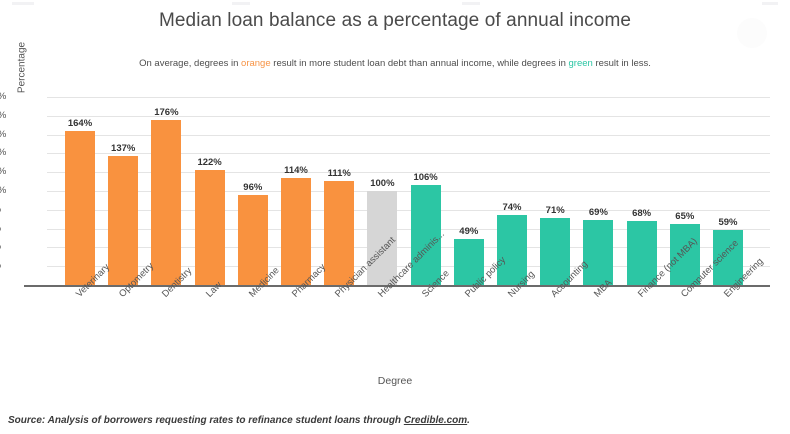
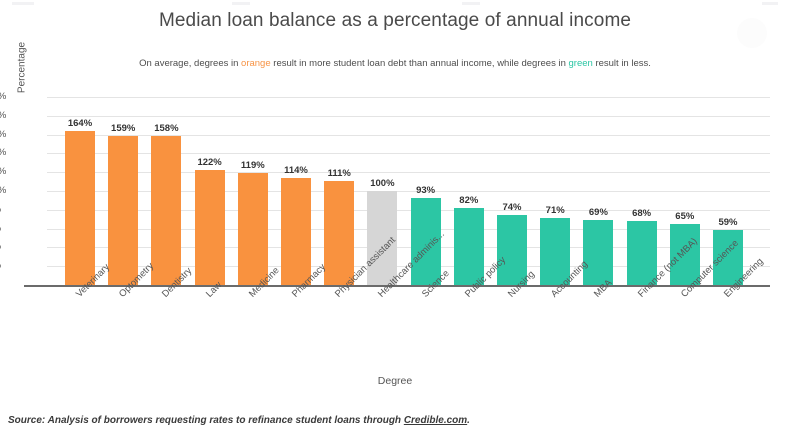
Optometry: 137% -> 159%
Dentistry: 176% -> 158%
Medicine: 96% -> 119%
Science: 106% -> 93%
Public policy: 49% -> 82%
